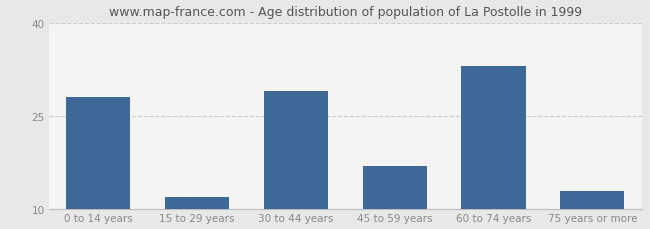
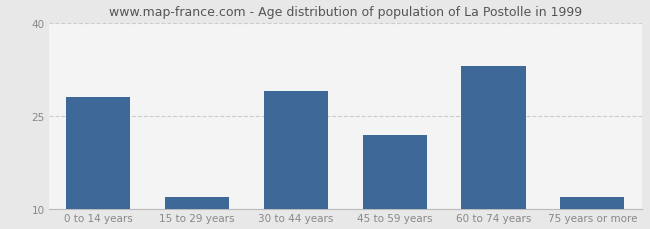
45 to 59 years: 17 -> 22
75 years or more: 13 -> 12
